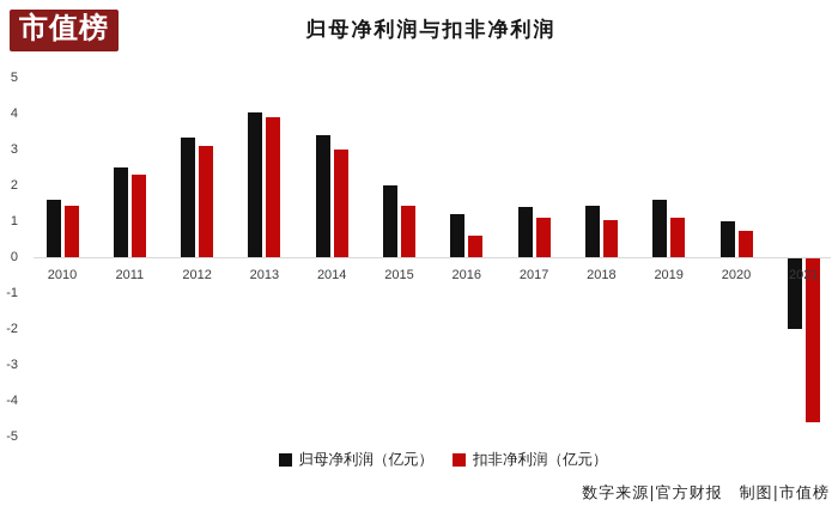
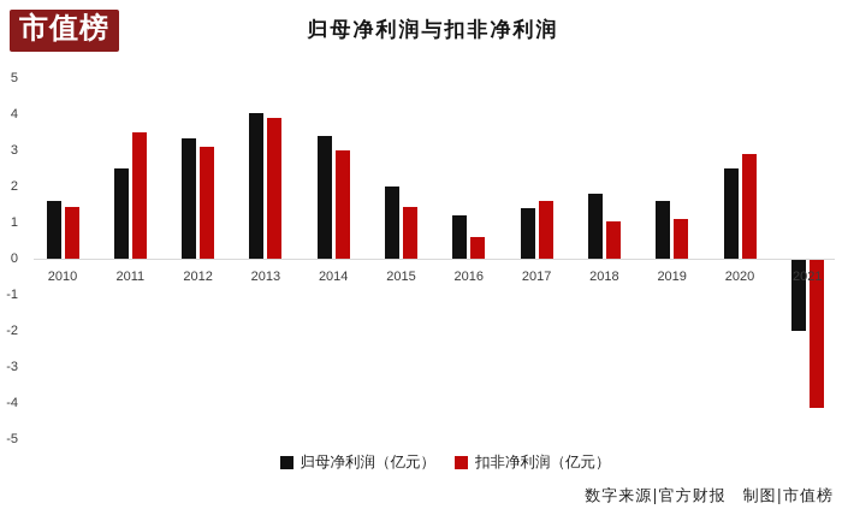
扣非净利润（亿元）/2011: 2.3 -> 3.5
扣非净利润（亿元）/2017: 1.1 -> 1.6
归母净利润（亿元）/2018: 1.4 -> 1.8
归母净利润（亿元）/2020: 1.0 -> 2.5
扣非净利润（亿元）/2020: 0.8 -> 2.9
扣非净利润（亿元）/2021: -4.5 -> -4.1
